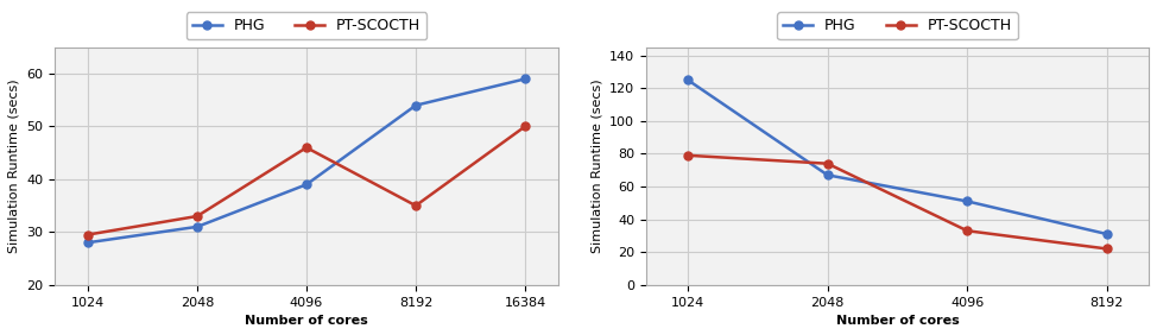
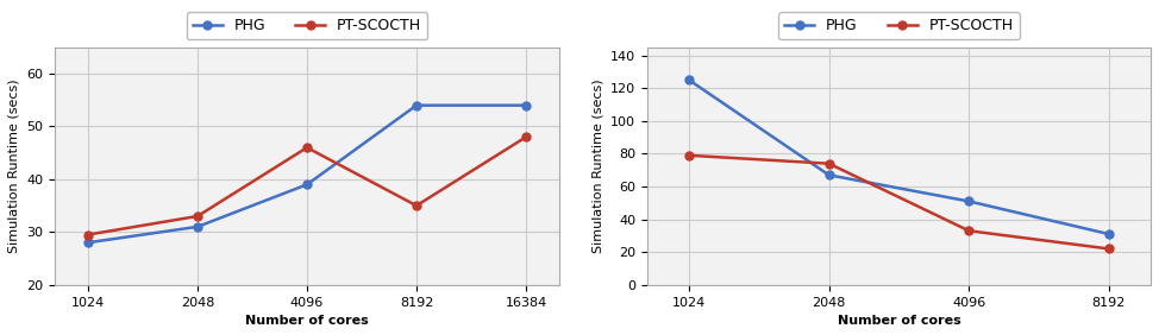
PHG/16384: 59 -> 54
PT-SCOCTH/16384: 50.0 -> 48.0
